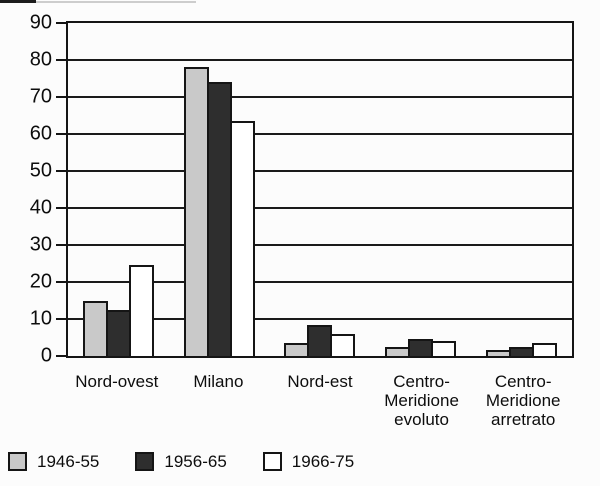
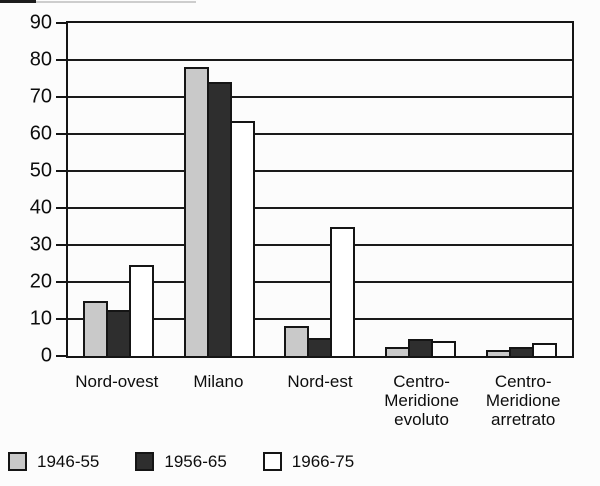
1946-55/Nord-est: 4 -> 8
1956-65/Nord-est: 8 -> 5
1966-75/Nord-est: 6 -> 35
